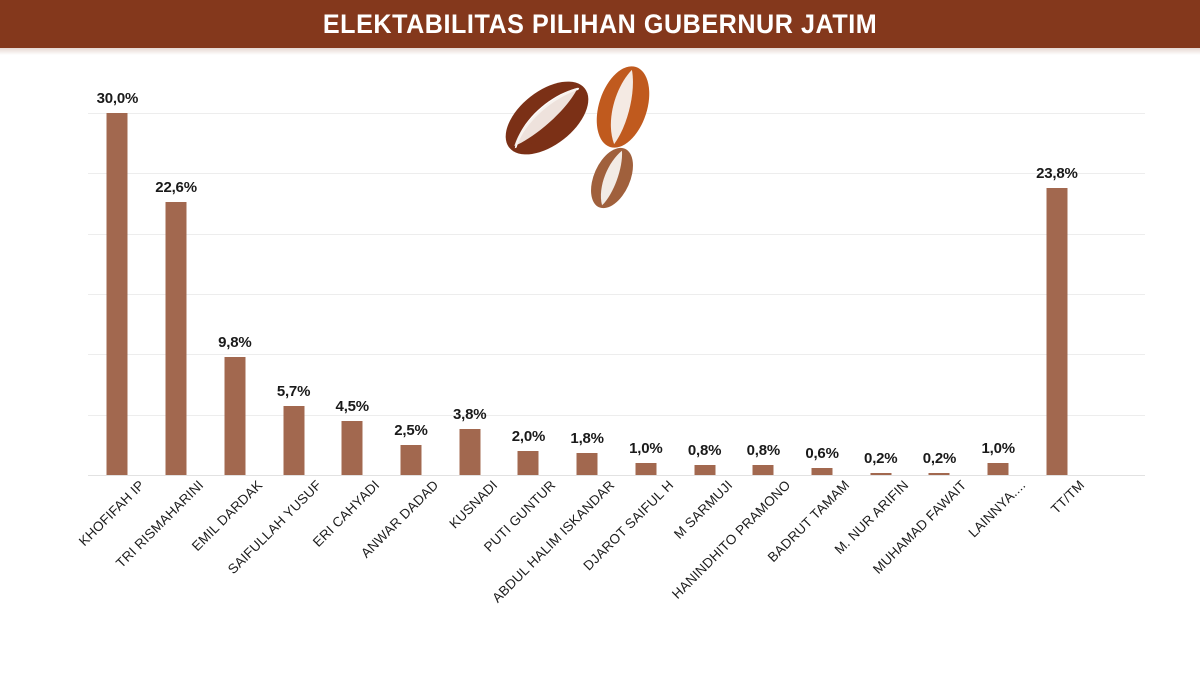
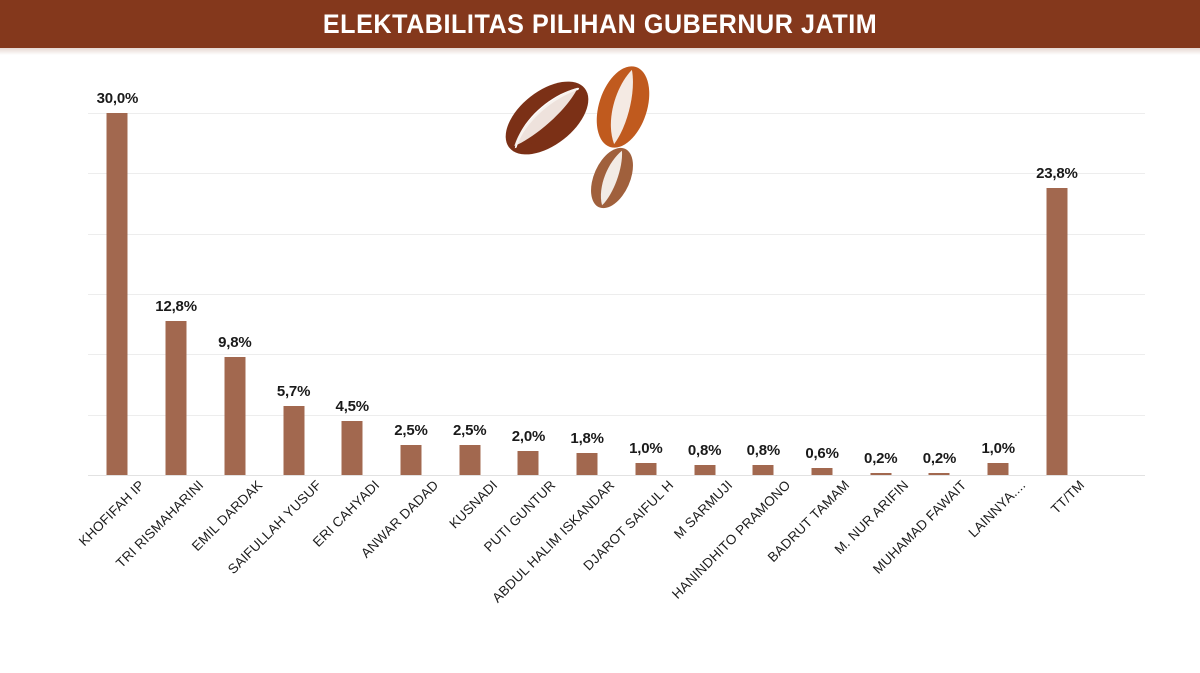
TRI RISMAHARINI: 22,6% -> 12,8%
KUSNADI: 3,8% -> 2,5%
